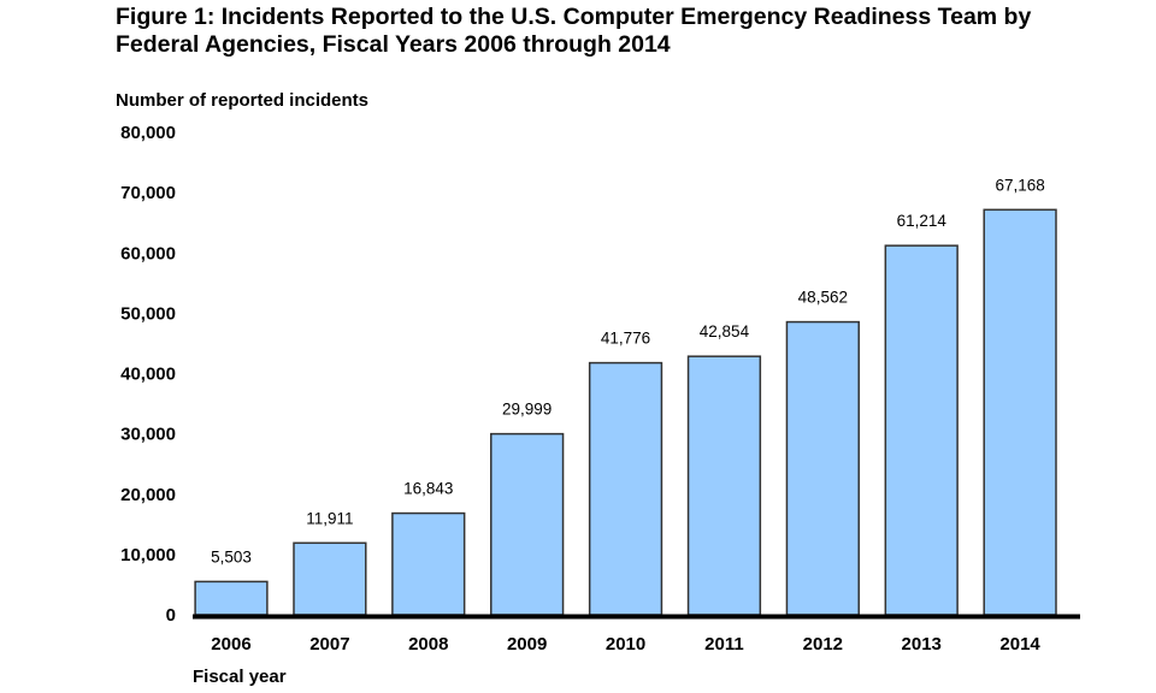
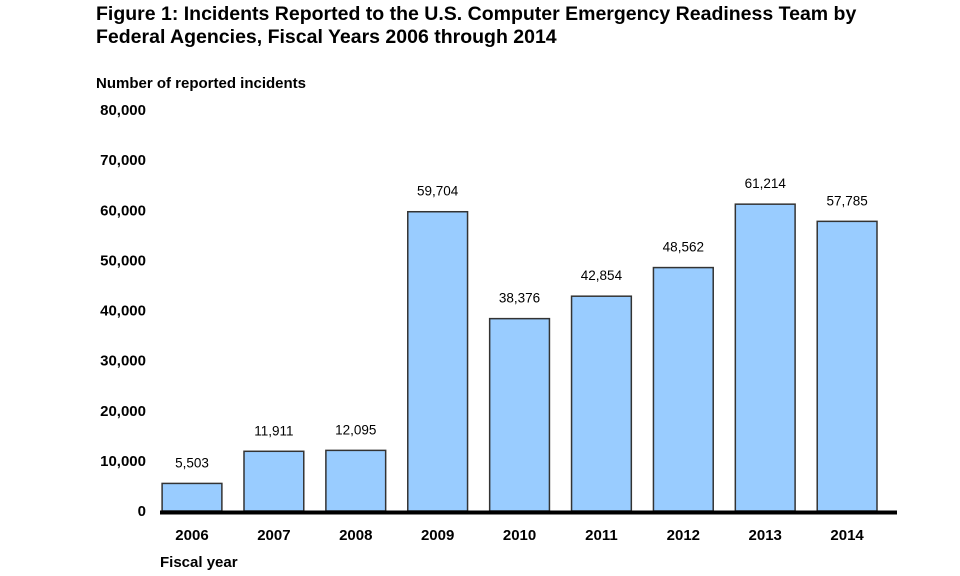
2008: 16,843 -> 12,095
2009: 29,999 -> 59,704
2010: 41,776 -> 38,376
2014: 67,168 -> 57,785
